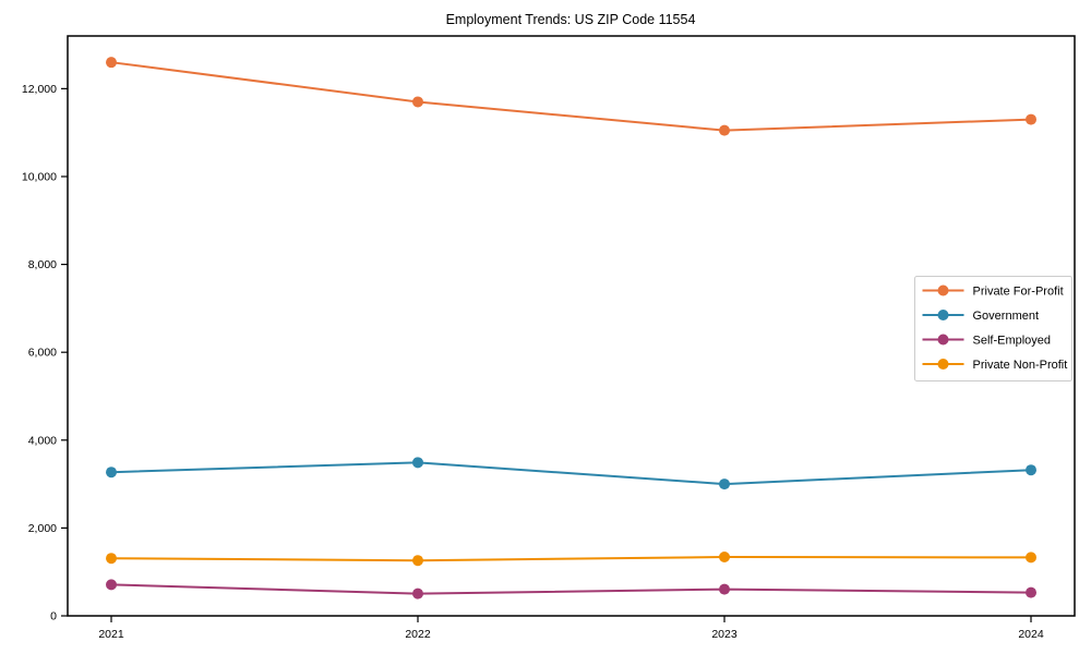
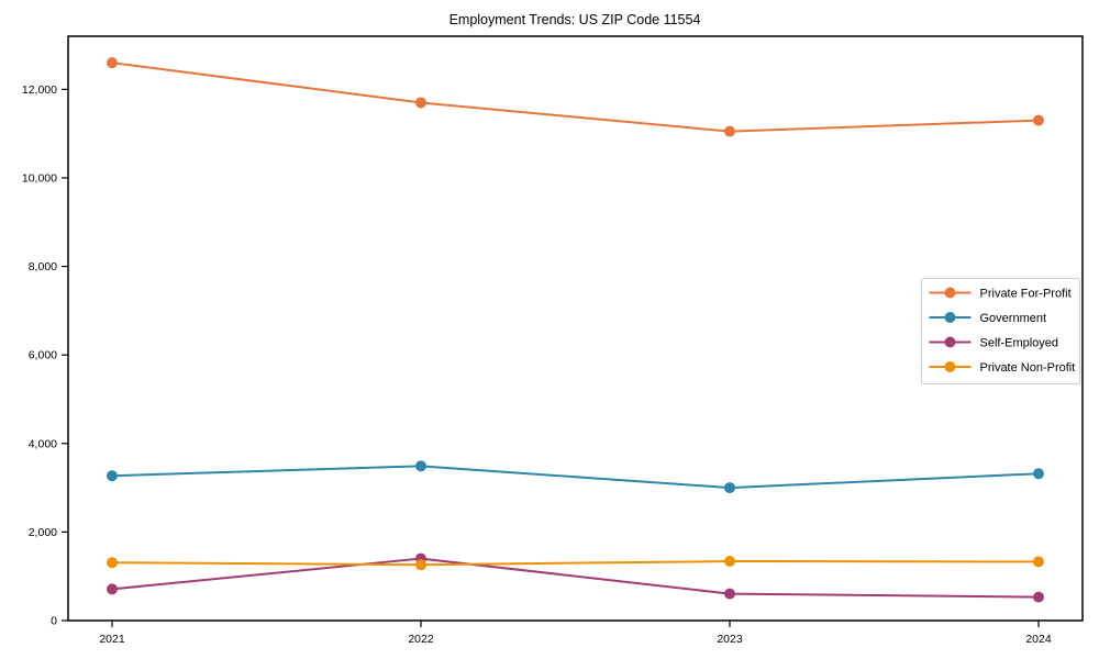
Self-Employed/2022: 500 -> 1400
